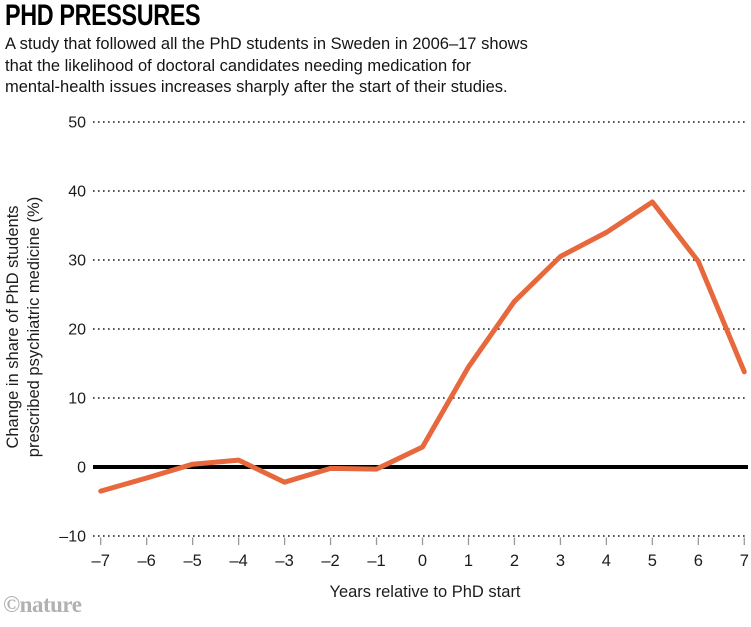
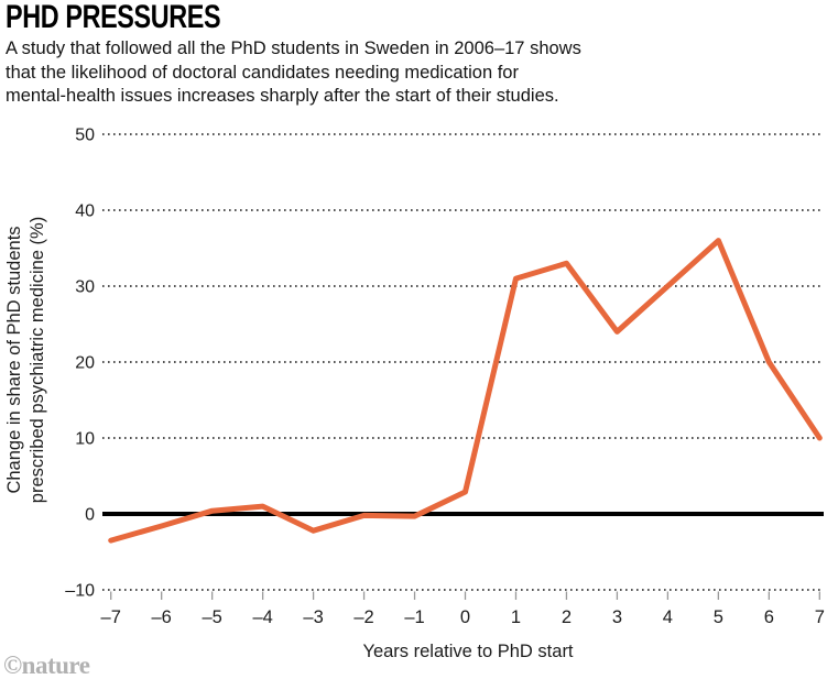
1: 14 -> 31
2: 24 -> 33
3: 30 -> 24
4: 34 -> 30
5: 38 -> 36
6: 30 -> 20
7: 14 -> 10
